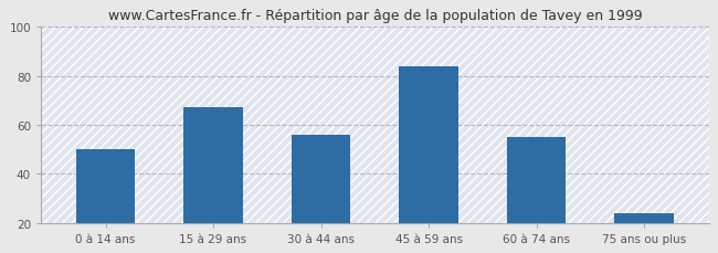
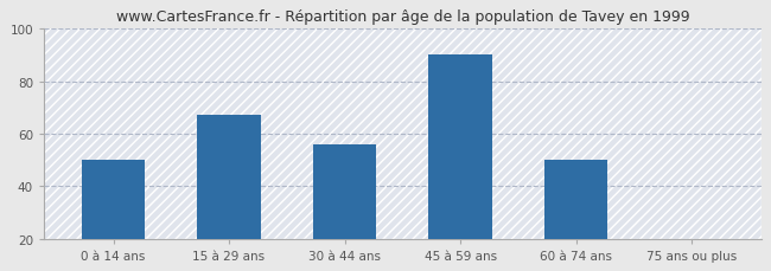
45 à 59 ans: 84 -> 90
60 à 74 ans: 55 -> 50
75 ans ou plus: 24 -> 20
